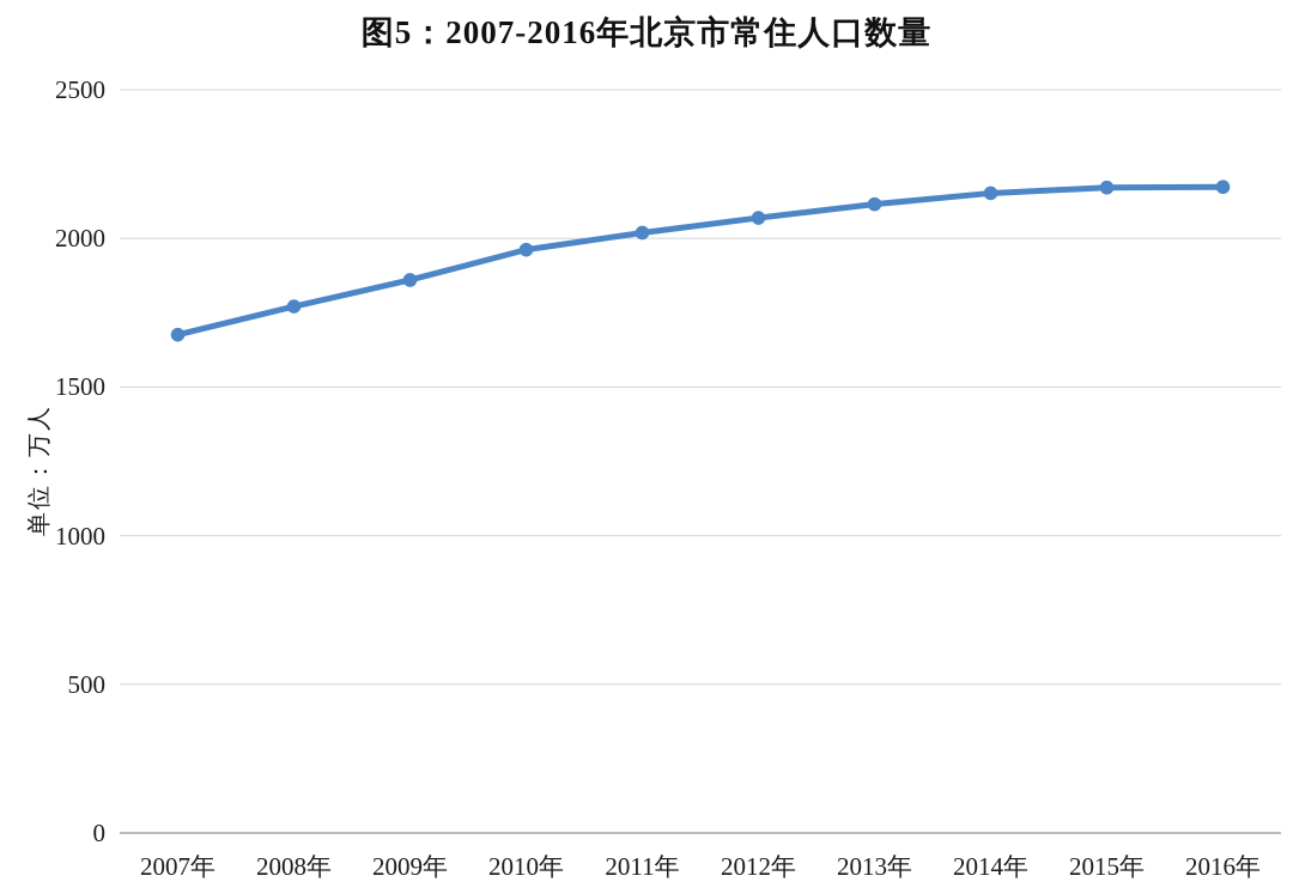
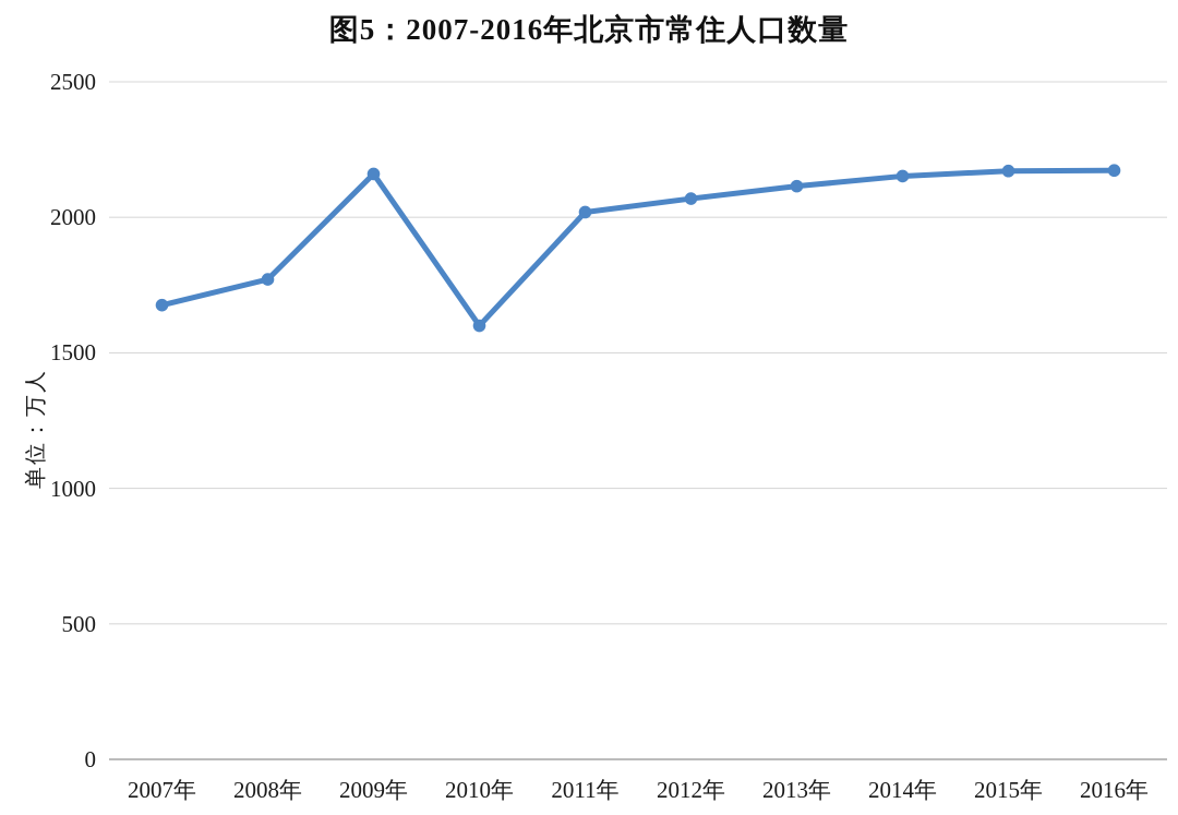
2009年: 1860 -> 2160
2010年: 1960 -> 1600
